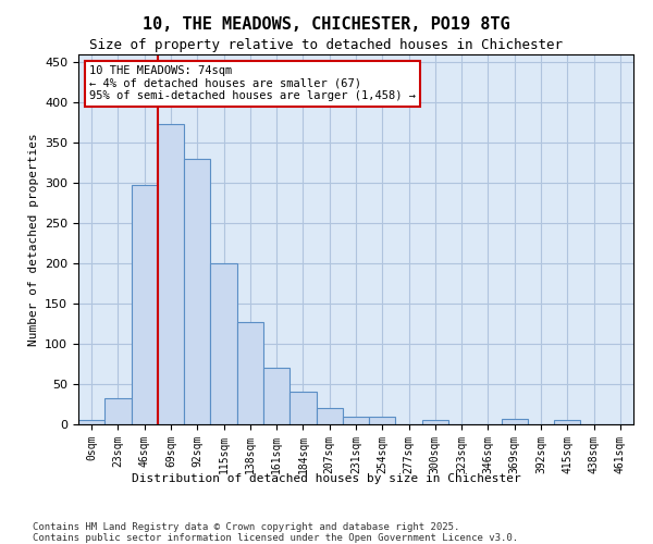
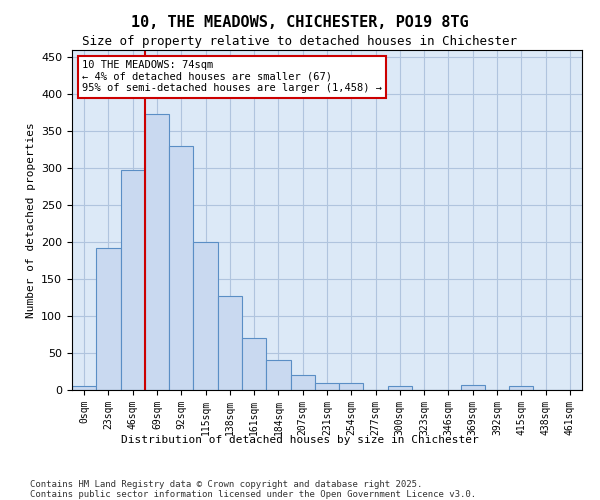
23sqm: 33 -> 192
